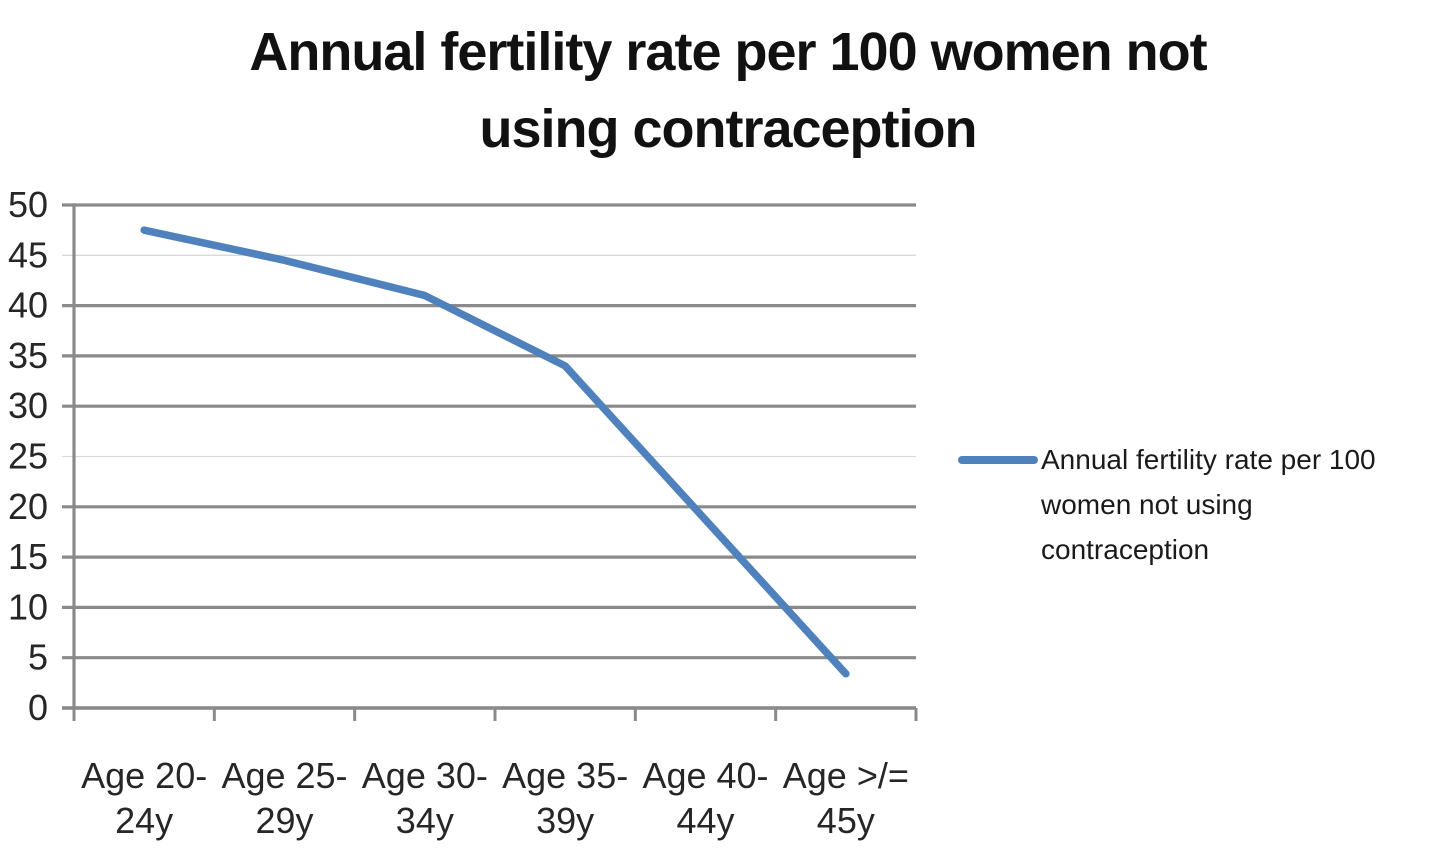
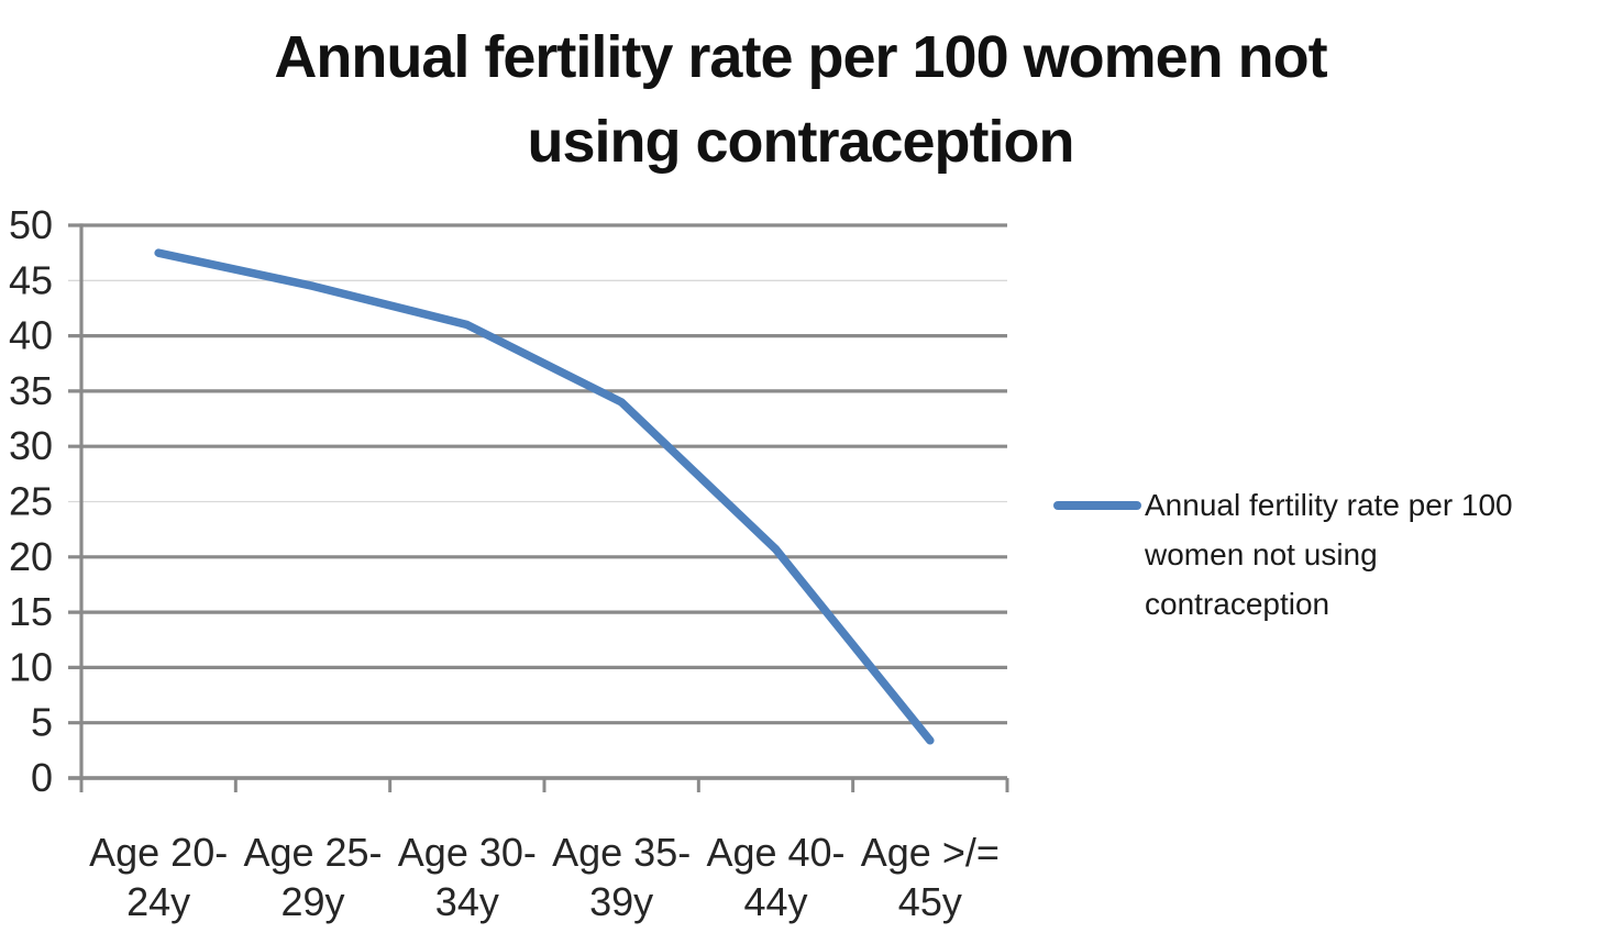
Age 40-44y: 18.7 -> 20.7
